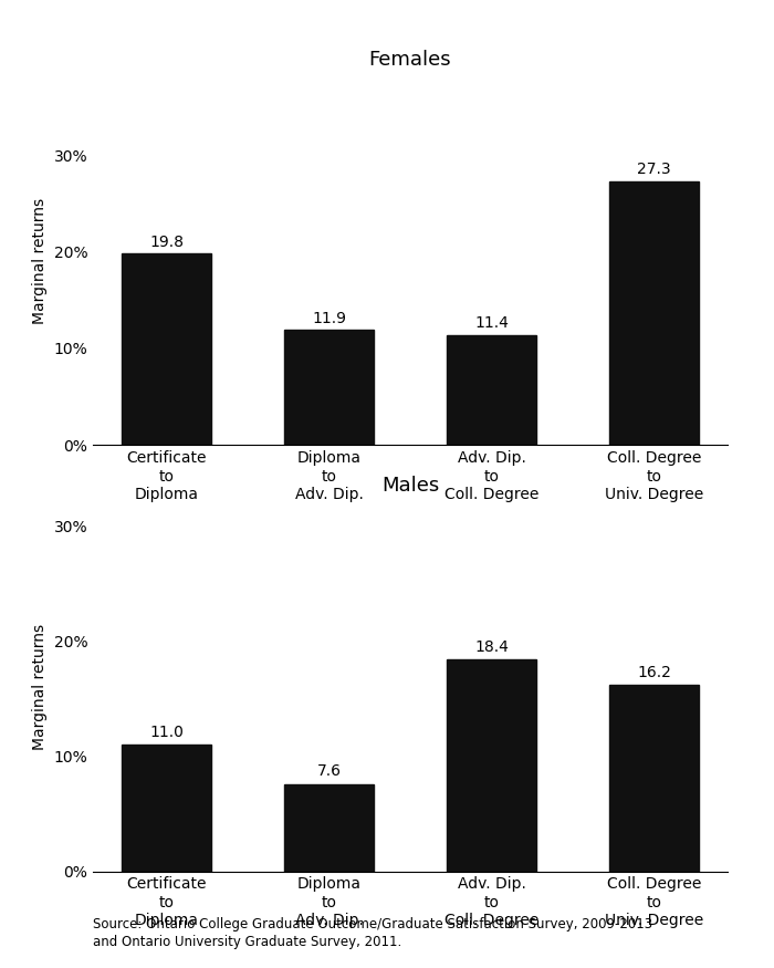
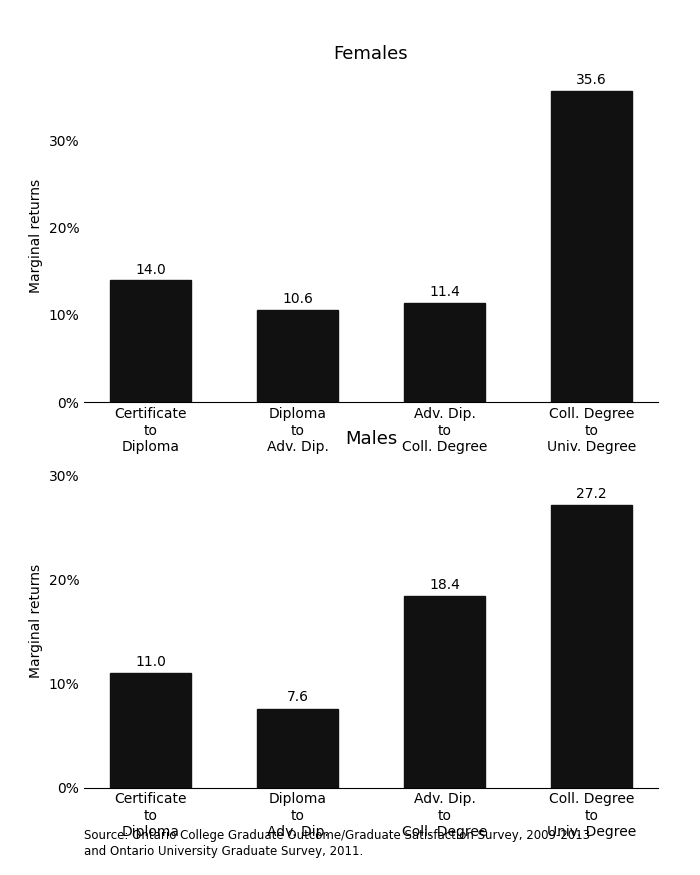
Females/Certificate to Diploma: 19.8 -> 14.0
Females/Diploma to Adv. Dip.: 11.9 -> 10.6
Females/Coll. Degree to Univ. Degree: 27.3 -> 35.6
Males/Coll. Degree to Univ. Degree: 16.2 -> 27.2
